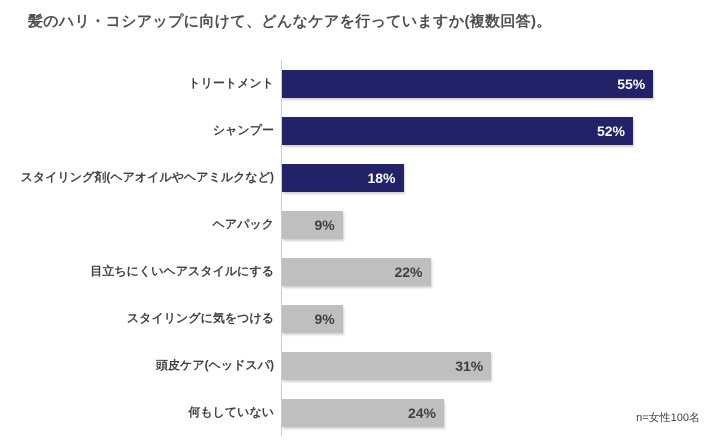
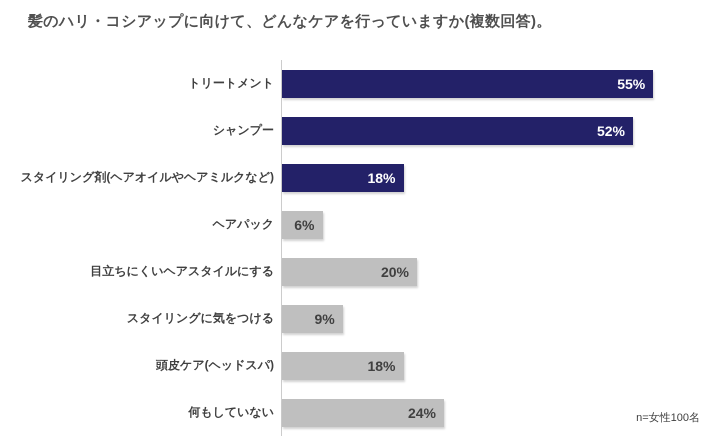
ヘアパック: 9% -> 6%
目立ちにくいヘアスタイルにする: 22% -> 20%
頭皮ケア(ヘッドスパ): 31% -> 18%
